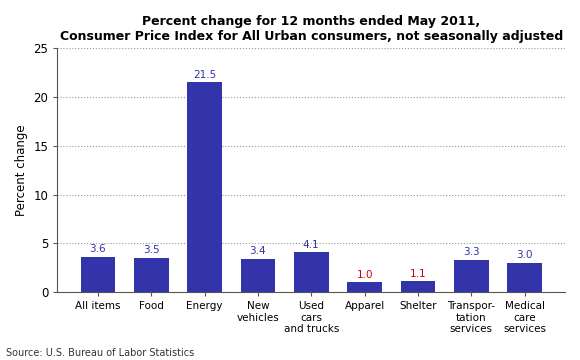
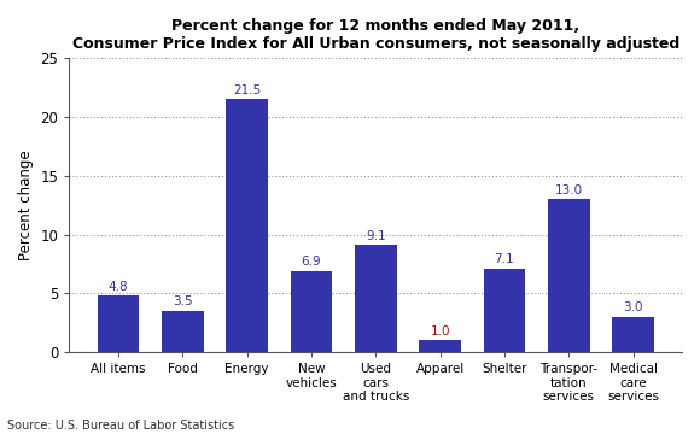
All items: 3.6 -> 4.8
New vehicles: 3.4 -> 6.9
Used cars and trucks: 4.1 -> 9.1
Shelter: 1.1 -> 7.1
Transpor- tation services: 3.3 -> 13.0
